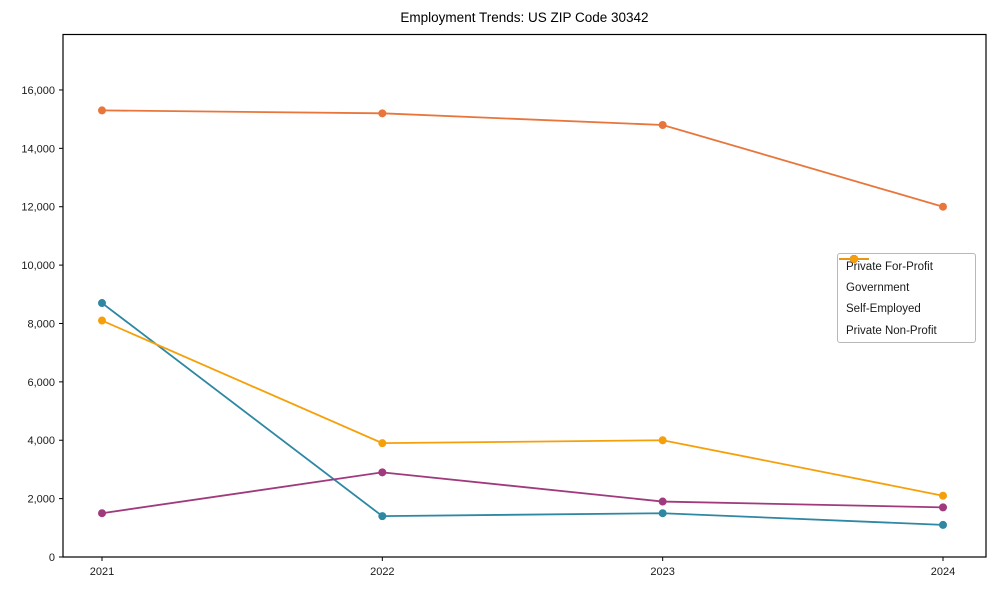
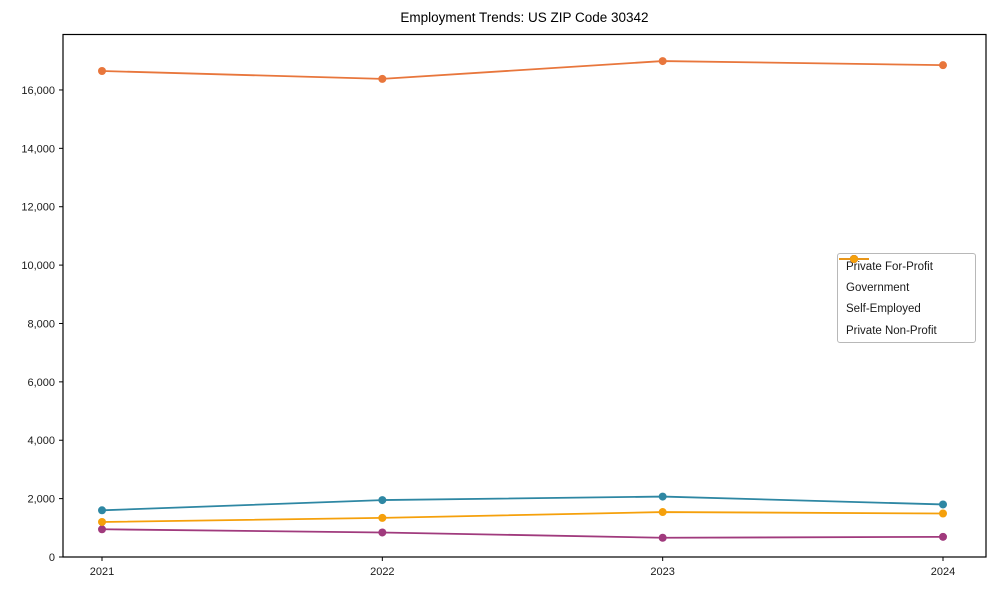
Private For-Profit/2021: 15300 -> 16600
Government/2021: 8700 -> 1600
Self-Employed/2021: 1500 -> 1000
Private Non-Profit/2021: 8100 -> 1200
Private For-Profit/2022: 15200 -> 16400
Government/2022: 1400 -> 2000
Self-Employed/2022: 2900 -> 800
Private Non-Profit/2022: 3900 -> 1300
Private For-Profit/2023: 14800 -> 17000
Government/2023: 1500 -> 2100
Self-Employed/2023: 1900 -> 700
Private Non-Profit/2023: 4000 -> 1500
Private For-Profit/2024: 12000 -> 16800
Government/2024: 1100 -> 1800
Self-Employed/2024: 1700 -> 700
Private Non-Profit/2024: 2100 -> 1500
